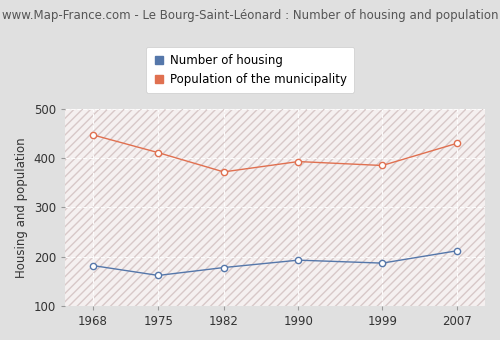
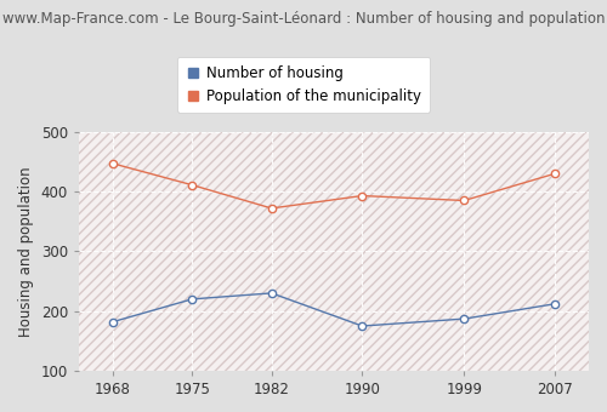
Number of housing/1975: 162 -> 220
Number of housing/1982: 178 -> 230
Number of housing/1990: 193 -> 175
